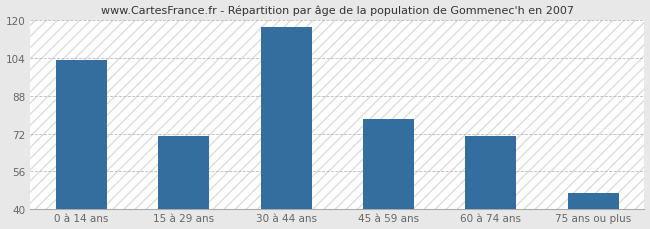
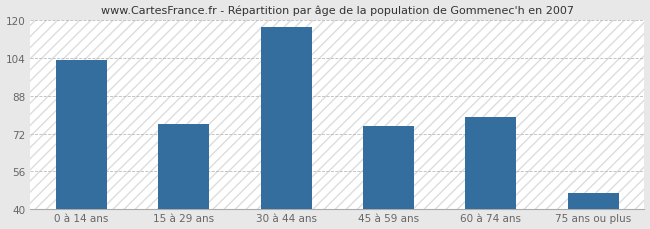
15 à 29 ans: 71 -> 76
45 à 59 ans: 78 -> 75
60 à 74 ans: 71 -> 79
